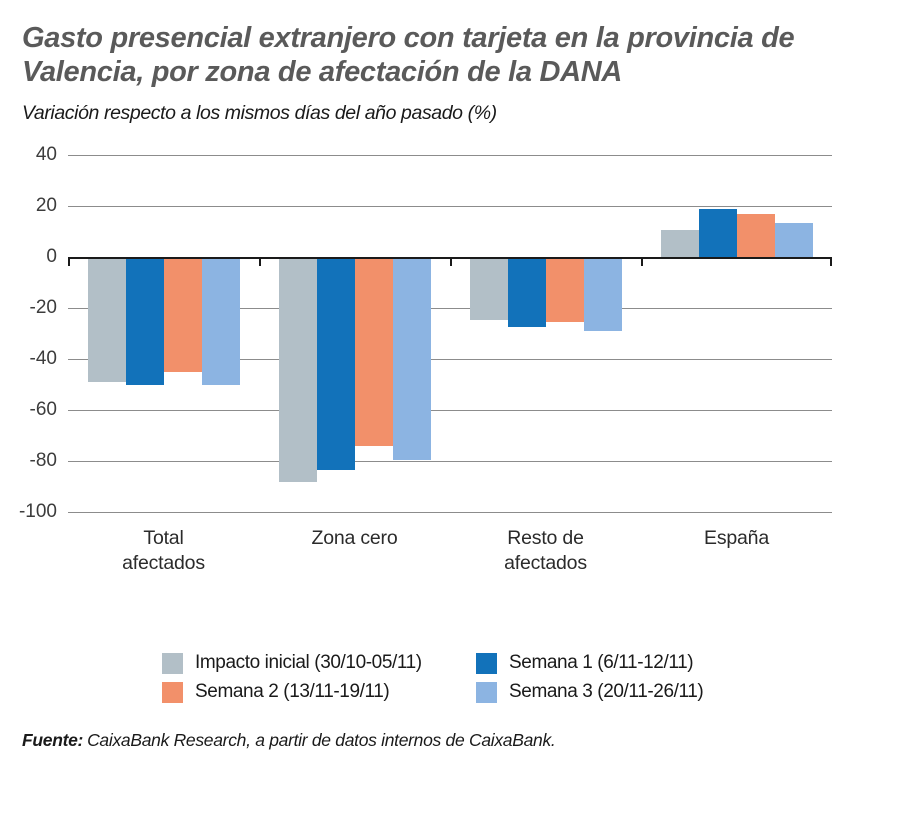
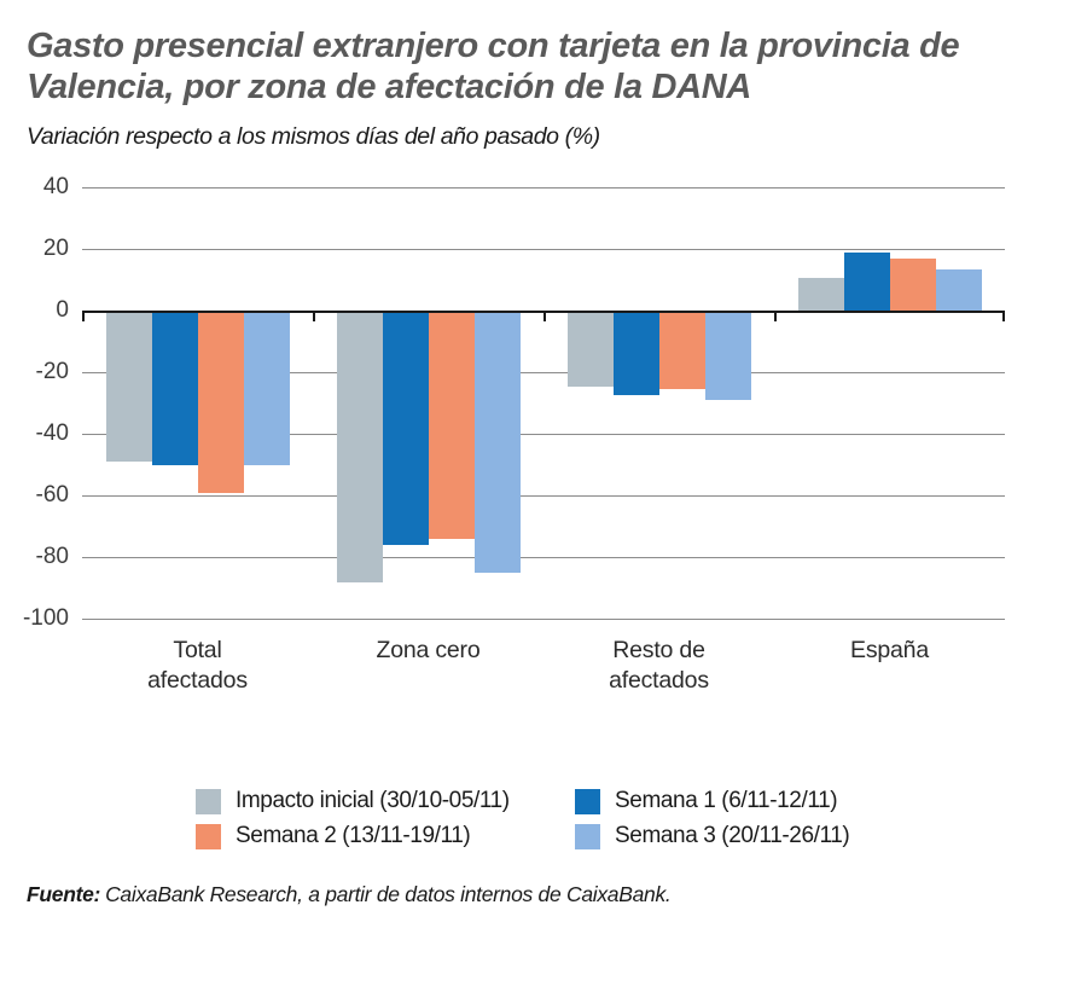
Semana 2 (13/11-19/11)/Total afectados: -45 -> -59
Semana 1 (6/11-12/11)/Zona cero: -84 -> -76
Semana 3 (20/11-26/11)/Zona cero: -80 -> -85
